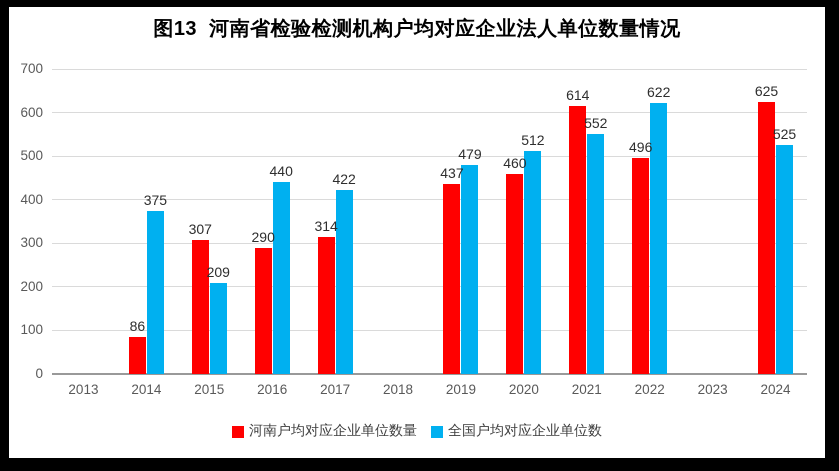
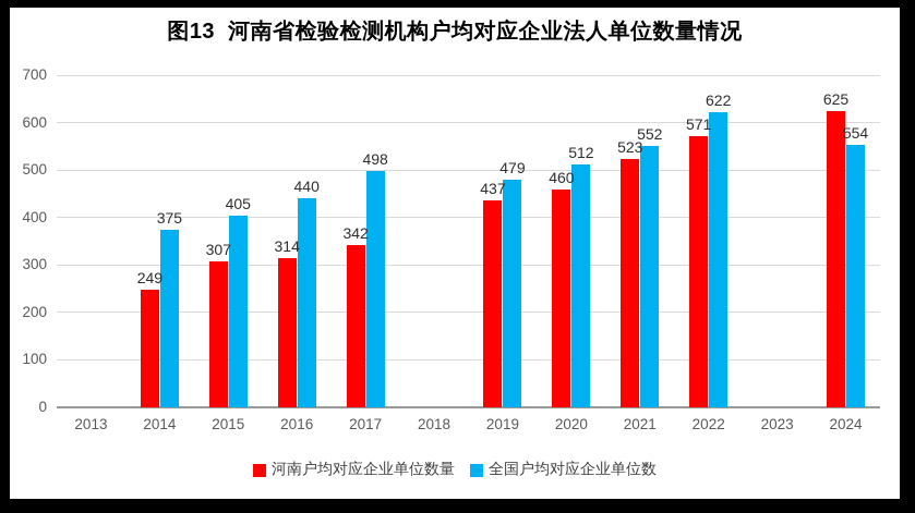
河南户均对应企业单位数量/2014: 86 -> 249
全国户均对应企业单位数/2015: 209 -> 405
河南户均对应企业单位数量/2016: 290 -> 314
河南户均对应企业单位数量/2017: 314 -> 342
全国户均对应企业单位数/2017: 422 -> 498
河南户均对应企业单位数量/2021: 614 -> 523
河南户均对应企业单位数量/2022: 496 -> 571
全国户均对应企业单位数/2024: 525 -> 554
